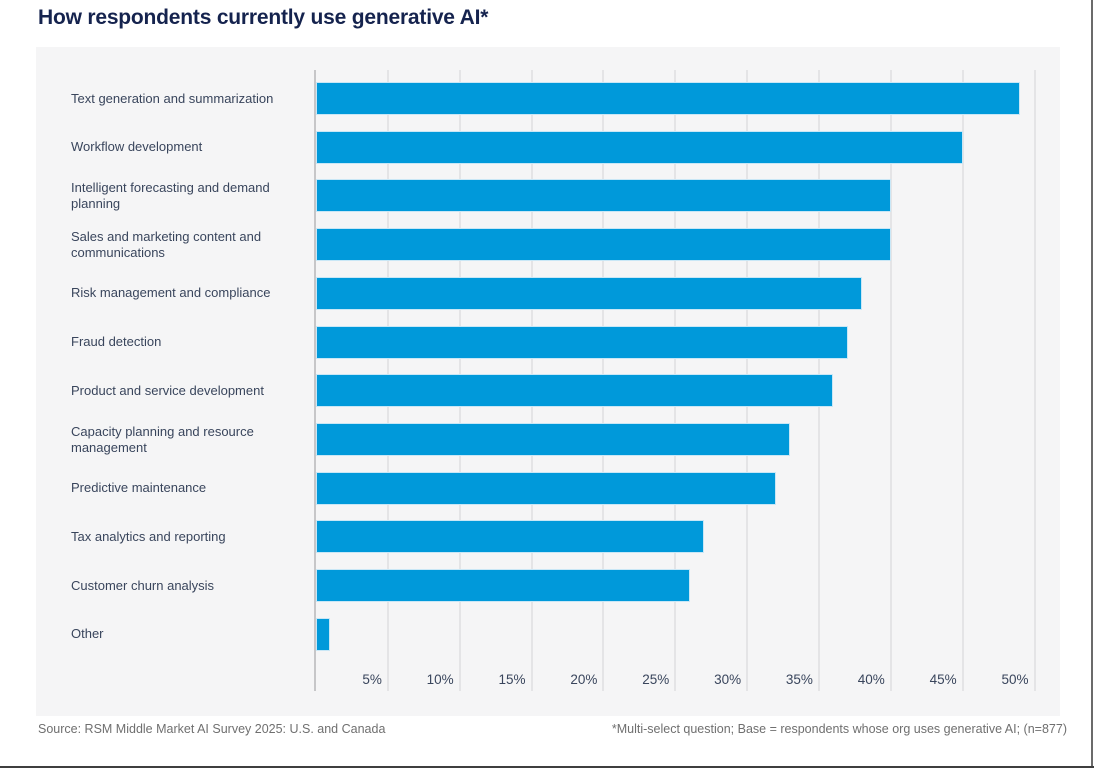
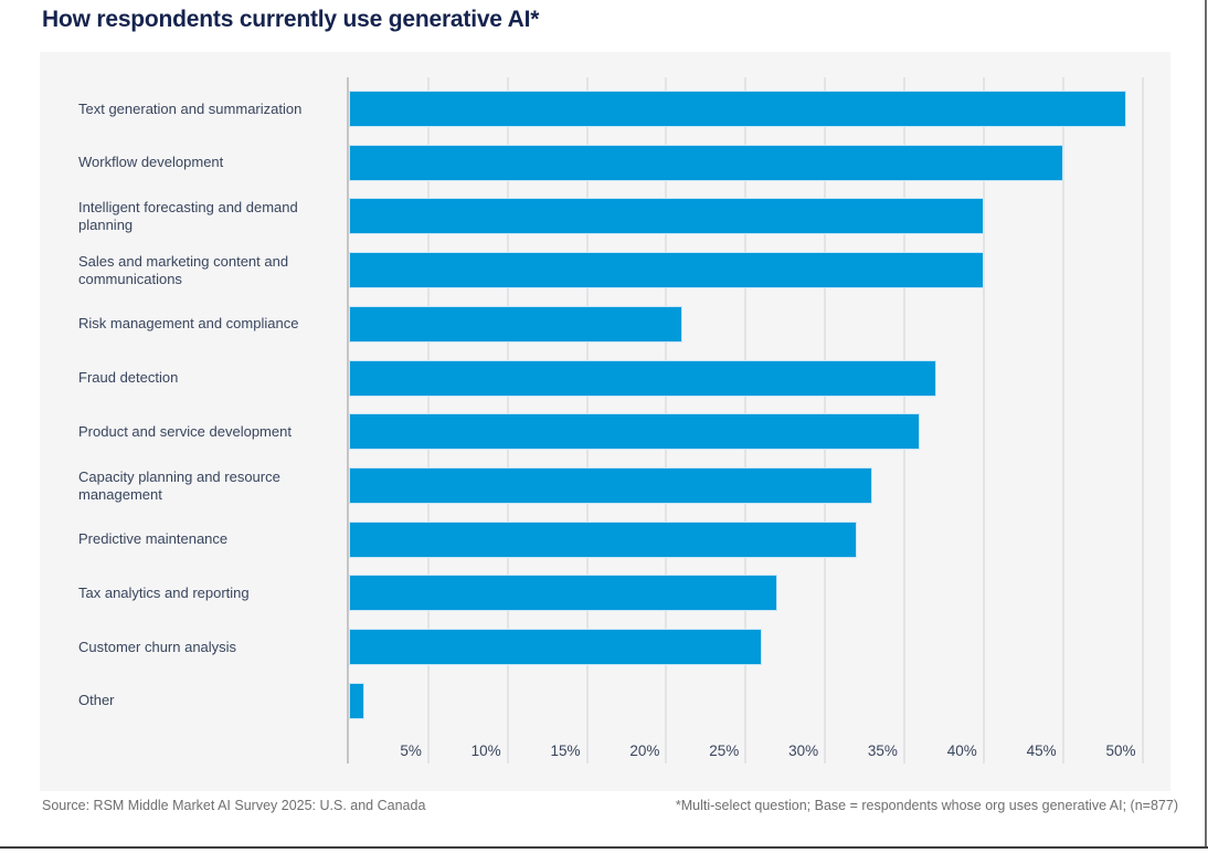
Risk management and compliance: 38% -> 21%
